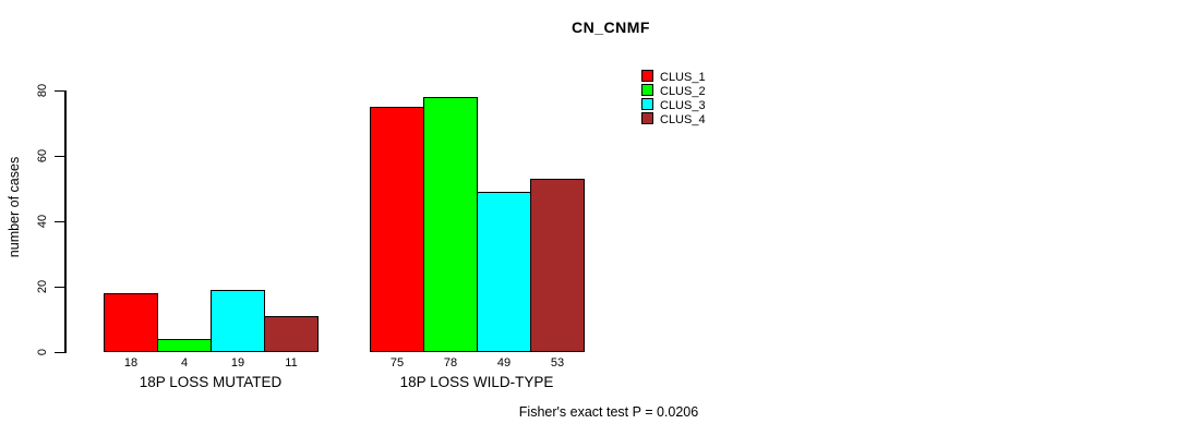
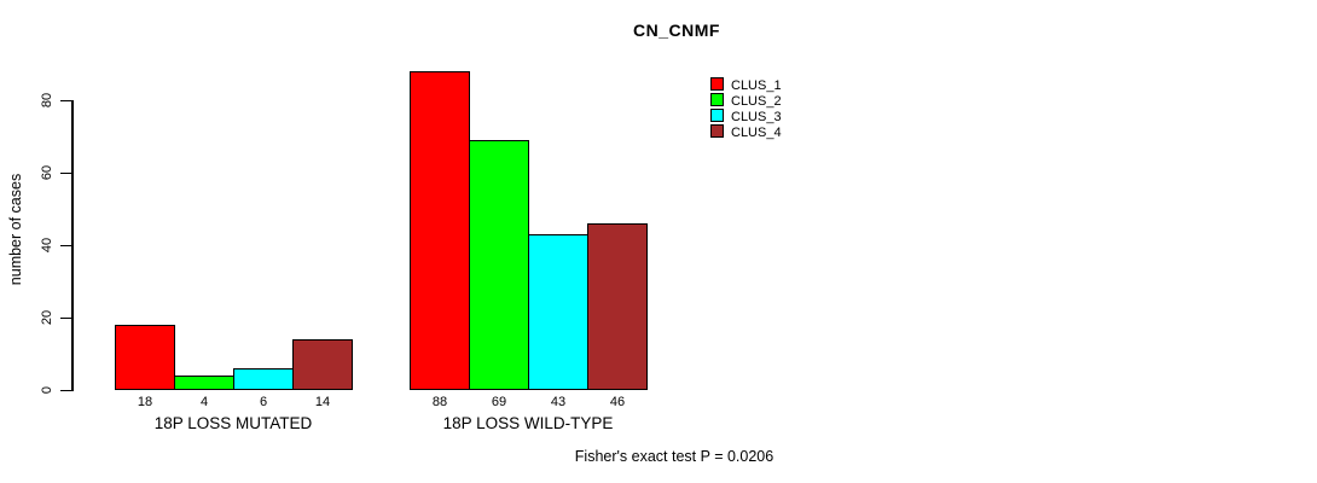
CLUS_3/18P LOSS MUTATED: 19 -> 6
CLUS_4/18P LOSS MUTATED: 11 -> 14
CLUS_1/18P LOSS WILD-TYPE: 75 -> 88
CLUS_2/18P LOSS WILD-TYPE: 78 -> 69
CLUS_3/18P LOSS WILD-TYPE: 49 -> 43
CLUS_4/18P LOSS WILD-TYPE: 53 -> 46
